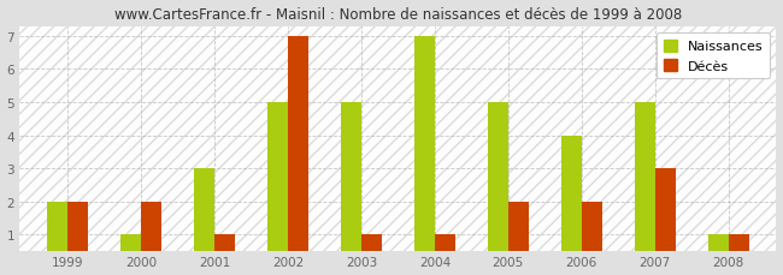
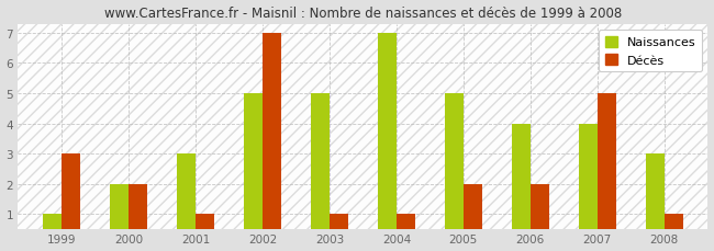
Naissances/1999: 2 -> 1
Décès/1999: 2 -> 3
Naissances/2000: 1 -> 2
Naissances/2007: 5 -> 4
Décès/2007: 3 -> 5
Naissances/2008: 1 -> 3
